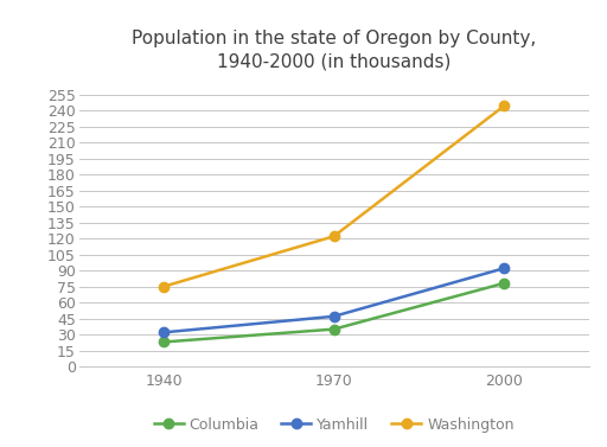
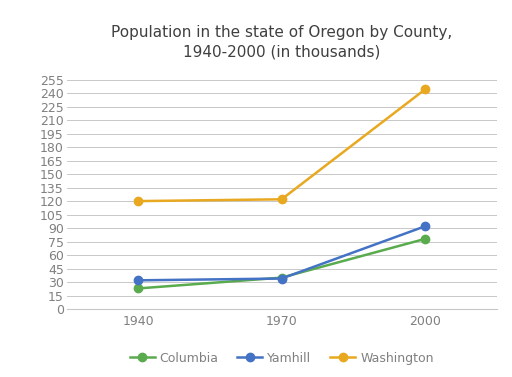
Washington/1940: 75 -> 120
Yamhill/1970: 47 -> 34
